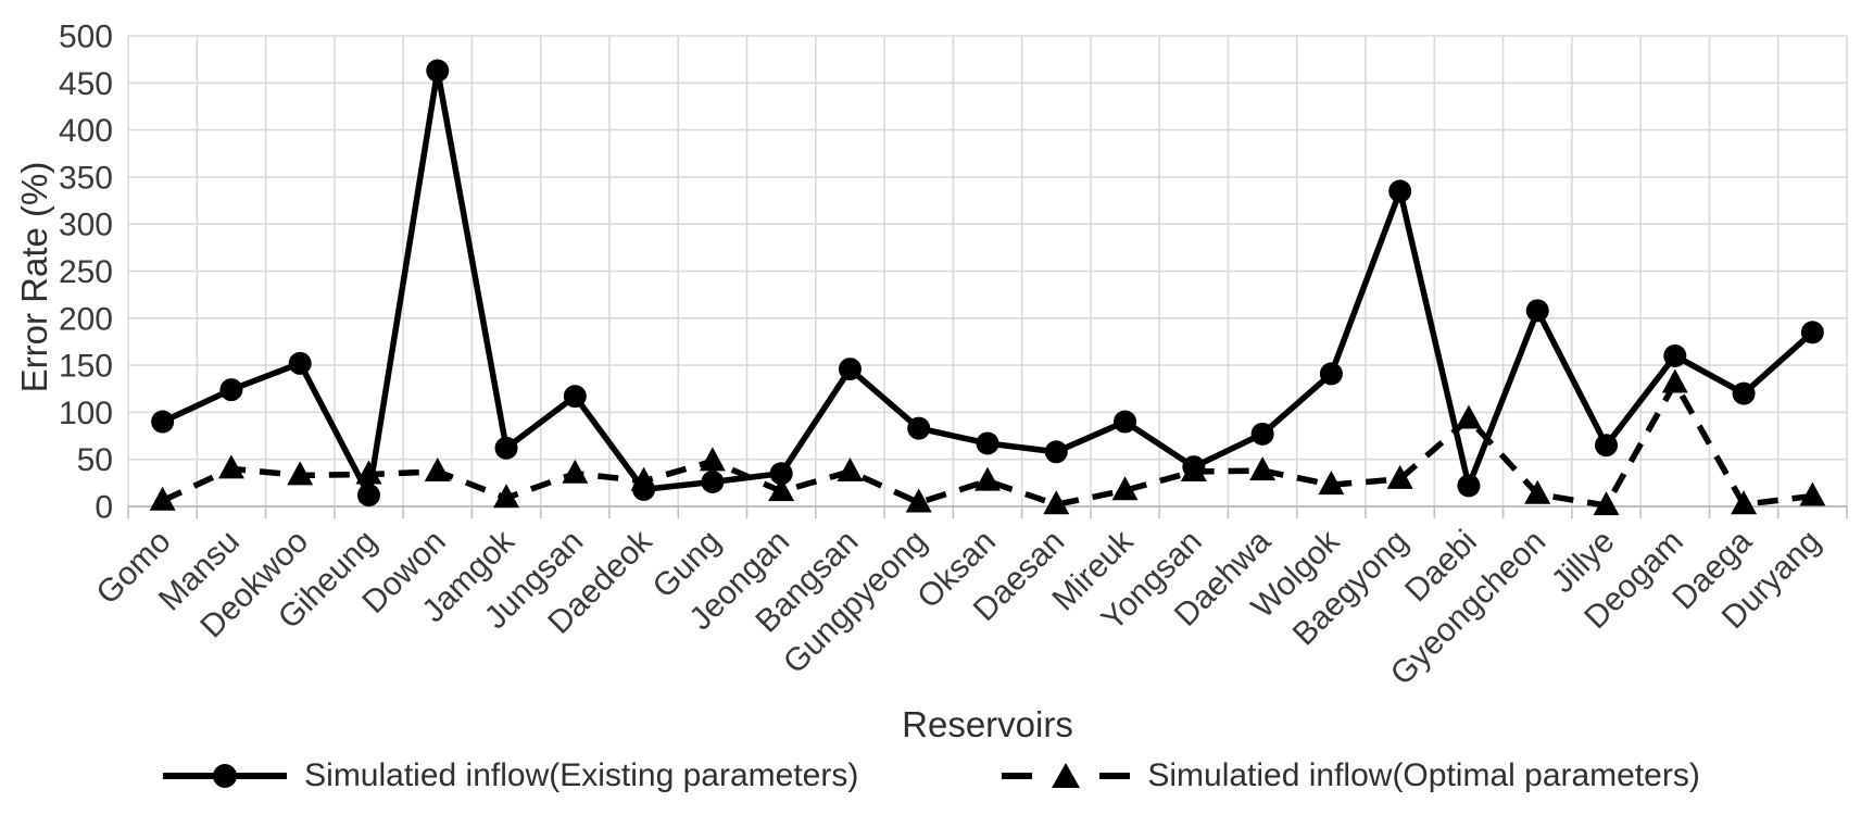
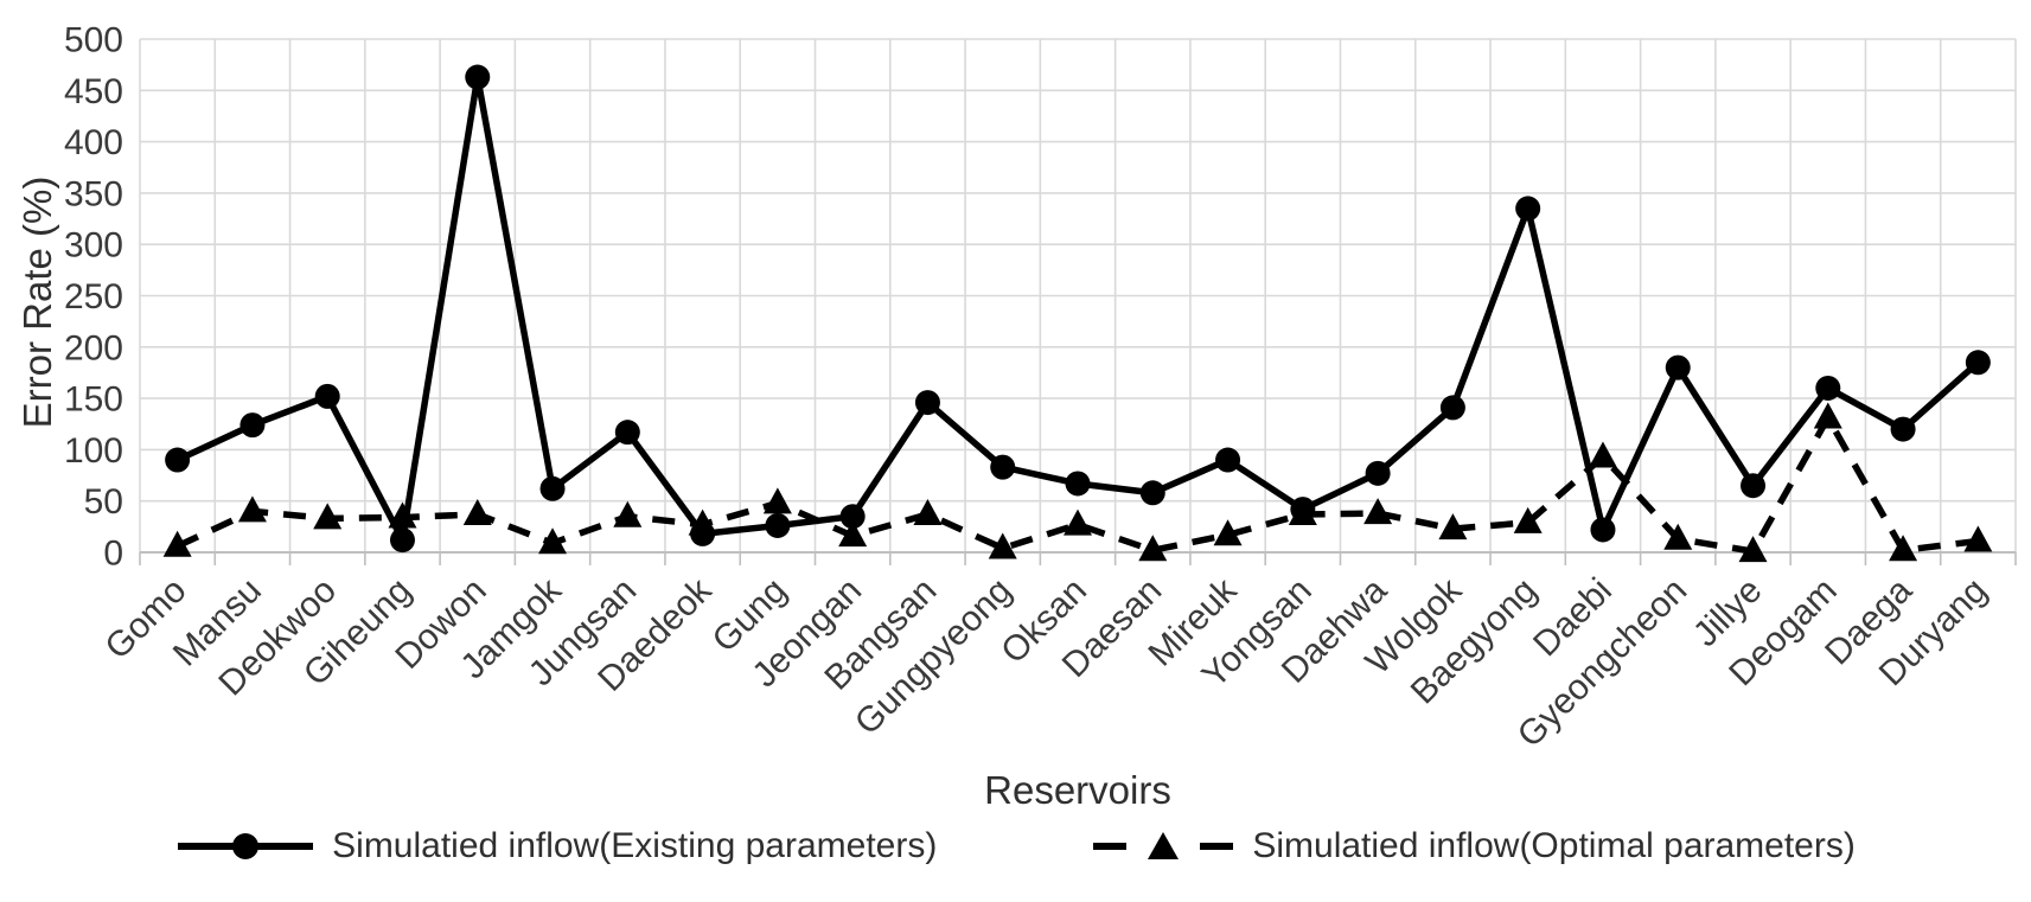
Simulatied inflow(Existing parameters)/Gyeongcheon: 210 -> 180
